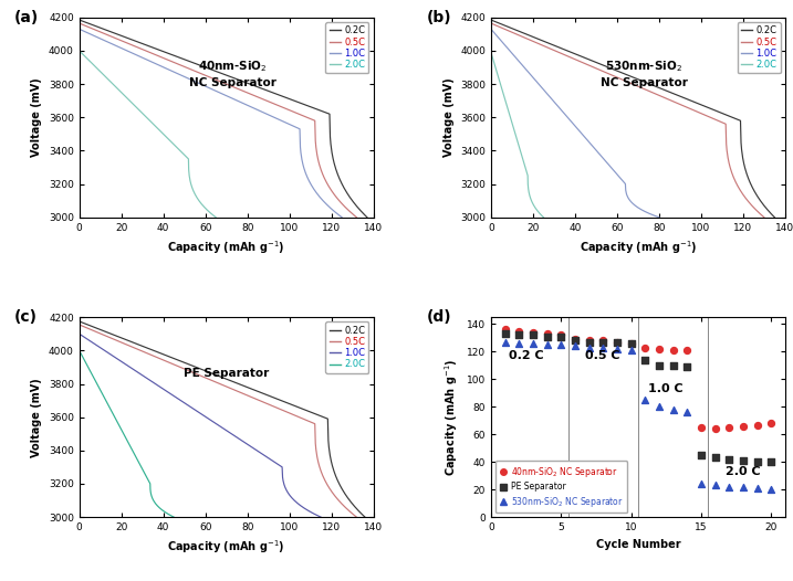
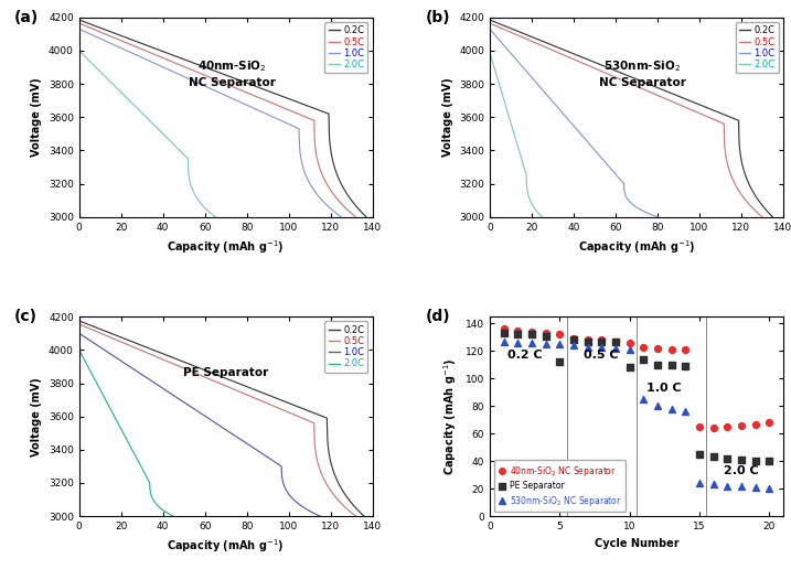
PE Separator/5: 131 -> 112
PE Separator/10: 126 -> 108
